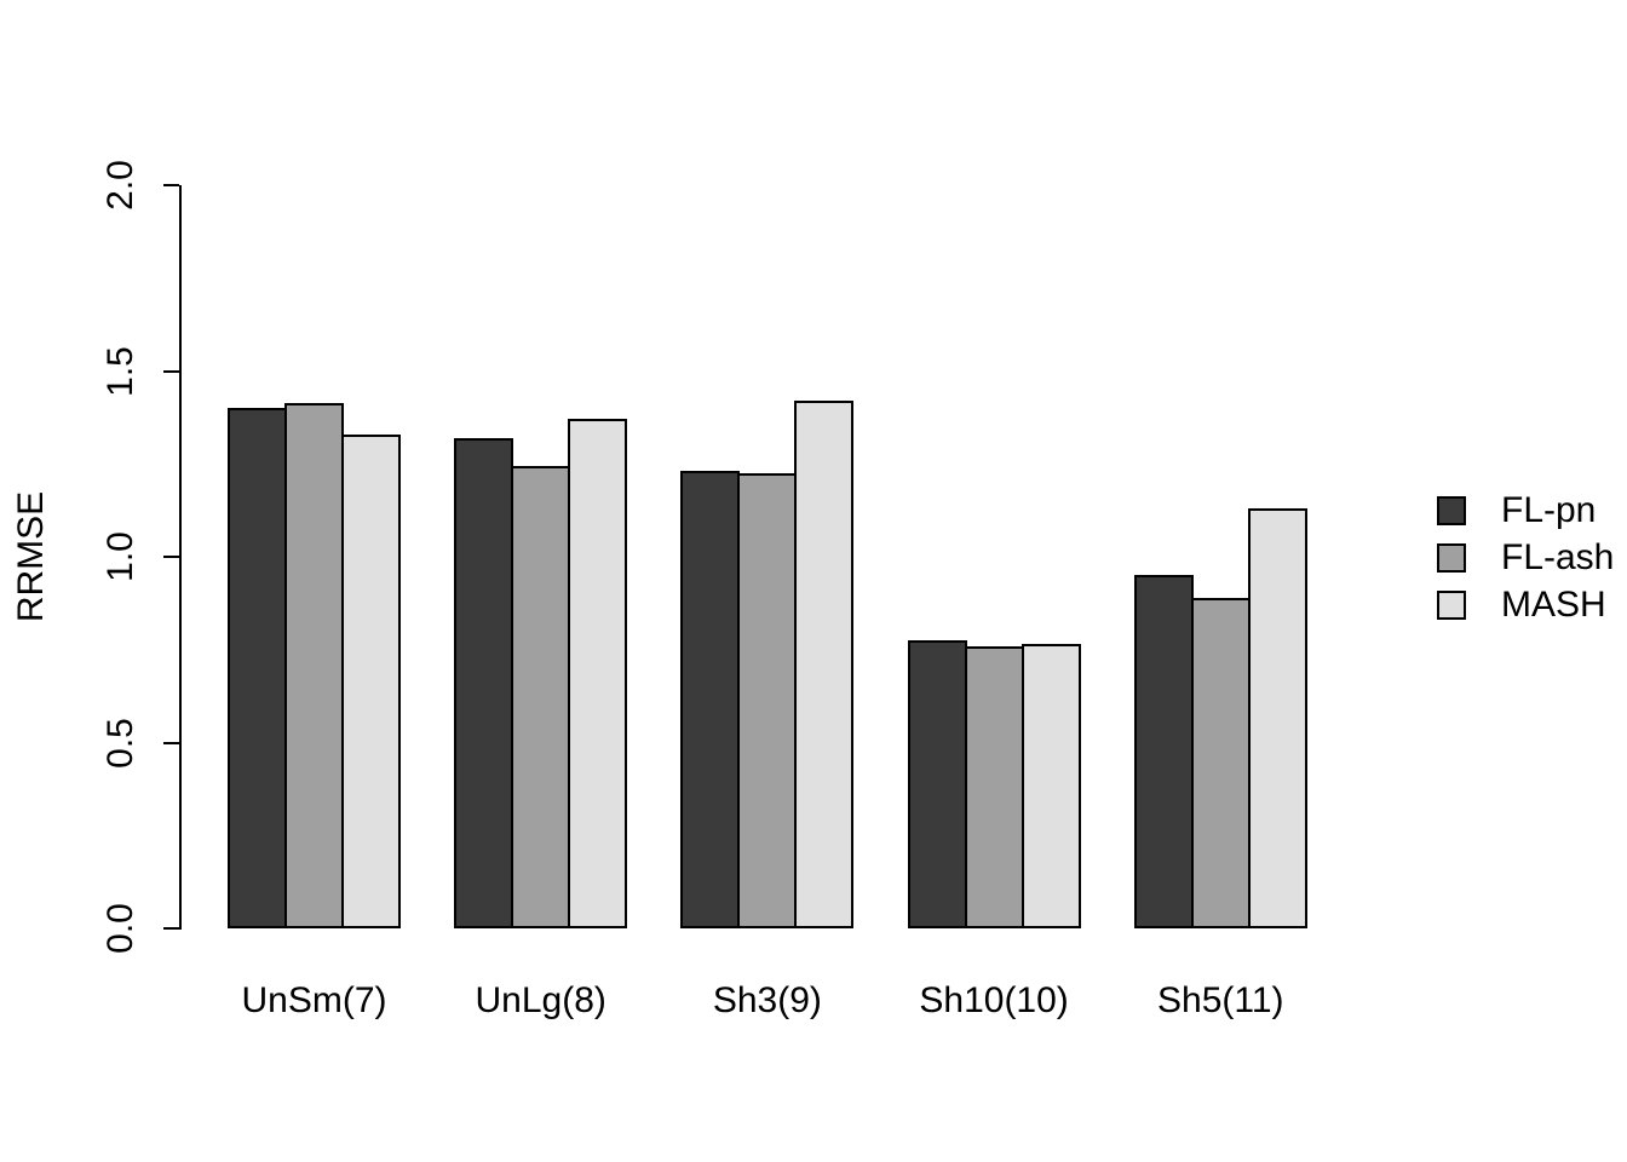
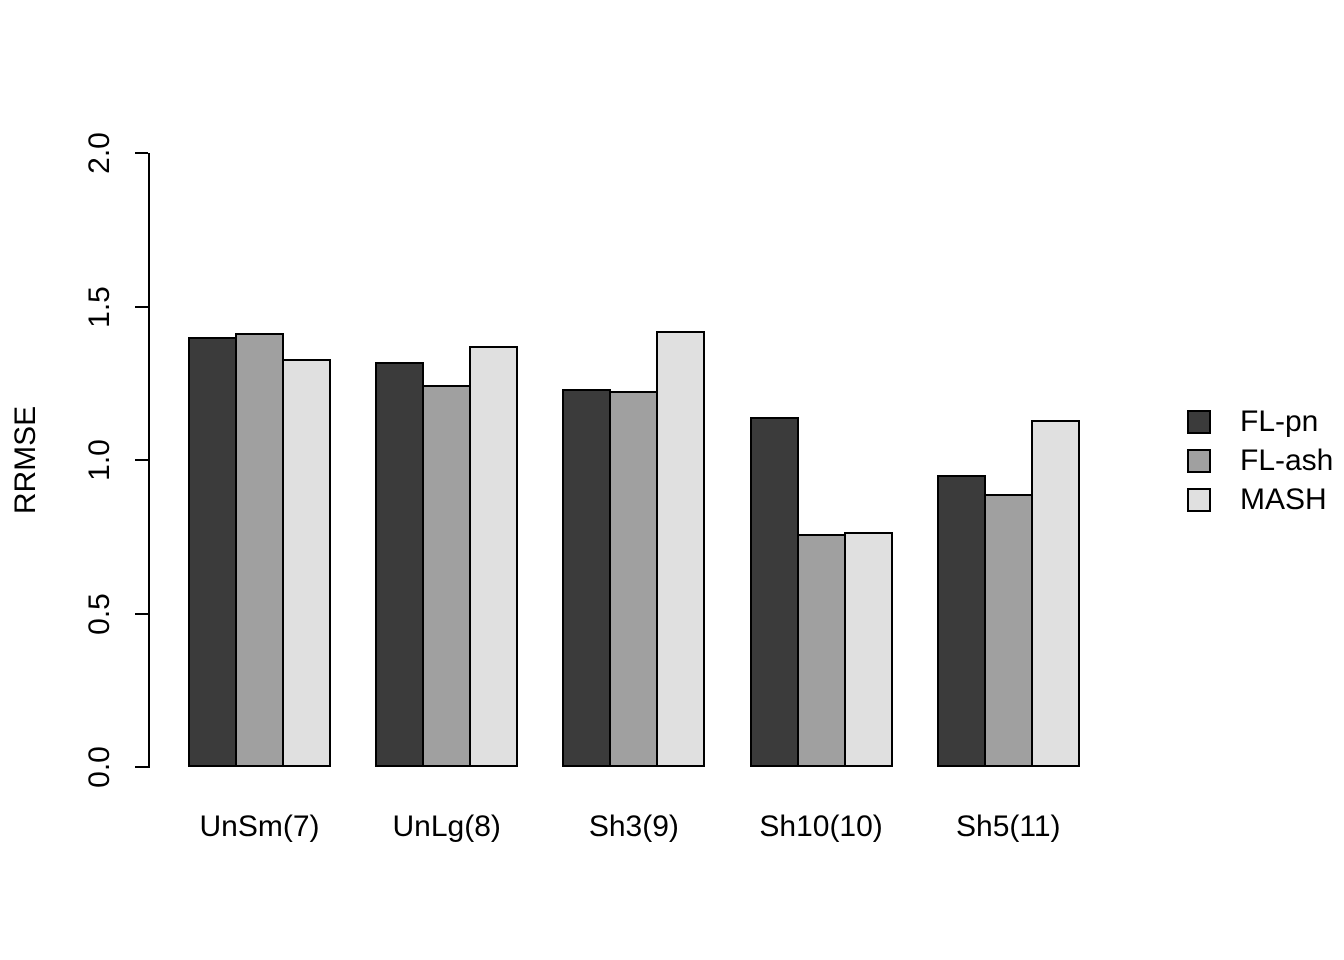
FL-pn/Sh10(10): 0.78 -> 1.14
